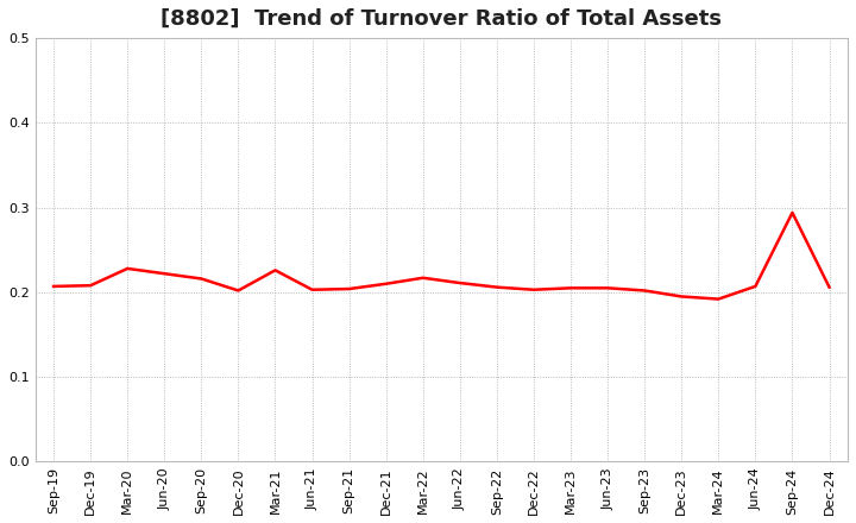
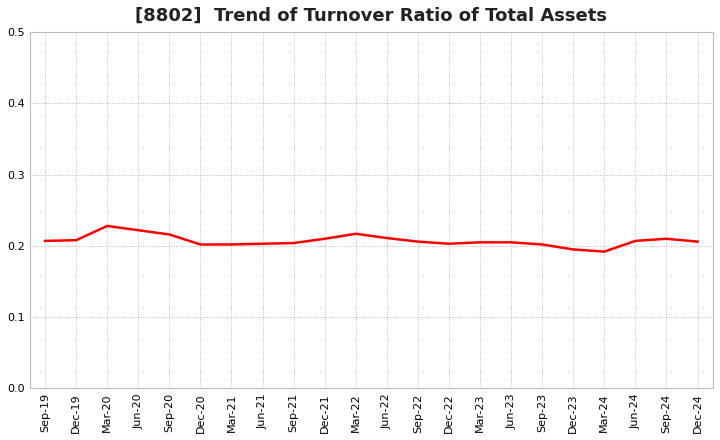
Mar-21: 0.226 -> 0.202
Sep-24: 0.294 -> 0.210
